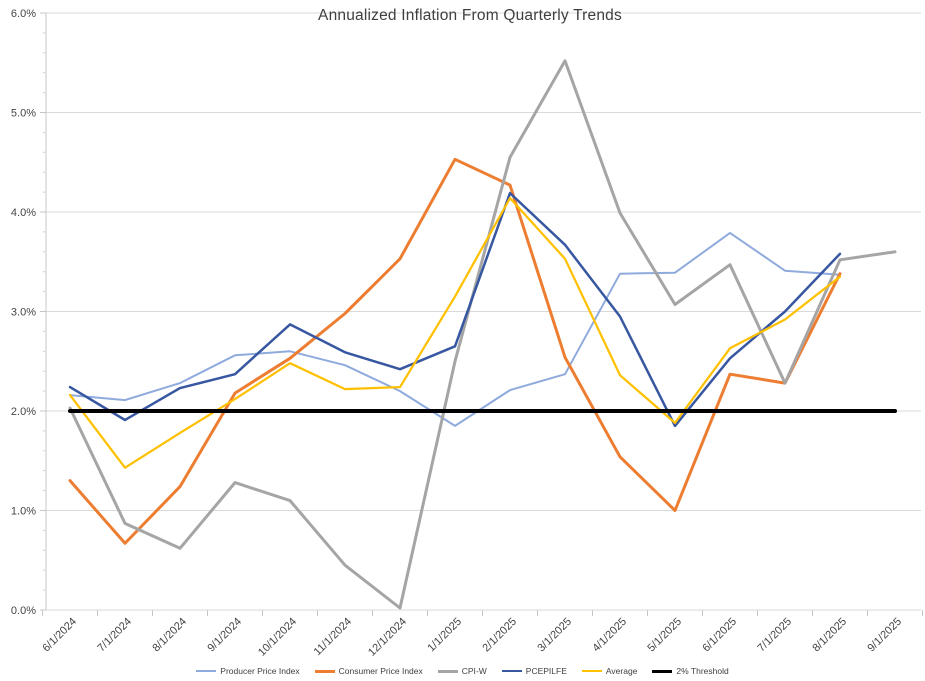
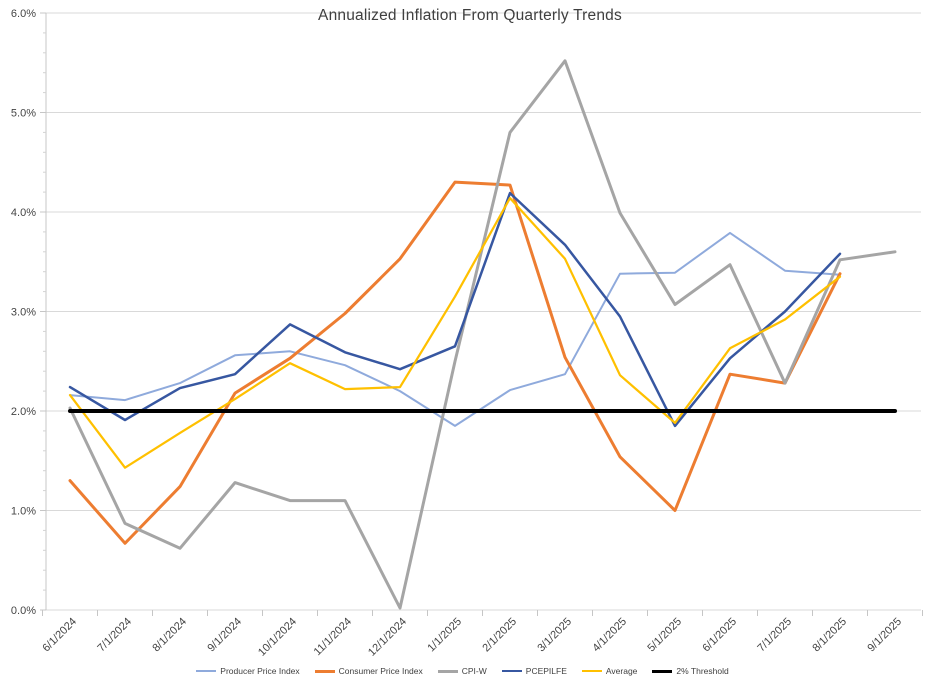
CPI-W/11/1/2024: 0.5% -> 1.1%
Consumer Price Index/1/1/2025: 4.5% -> 4.3%
CPI-W/2/1/2025: 4.5% -> 4.8%
